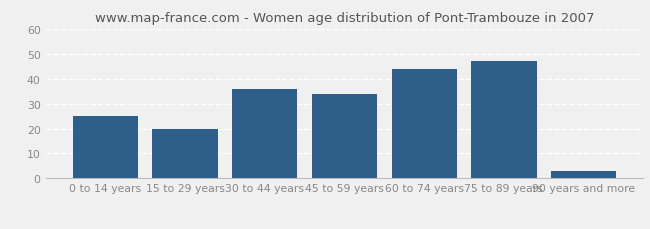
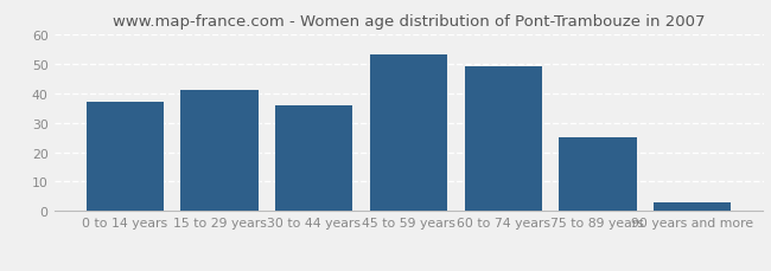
0 to 14 years: 25 -> 37
15 to 29 years: 20 -> 41
45 to 59 years: 34 -> 53
60 to 74 years: 44 -> 49
75 to 89 years: 47 -> 25
